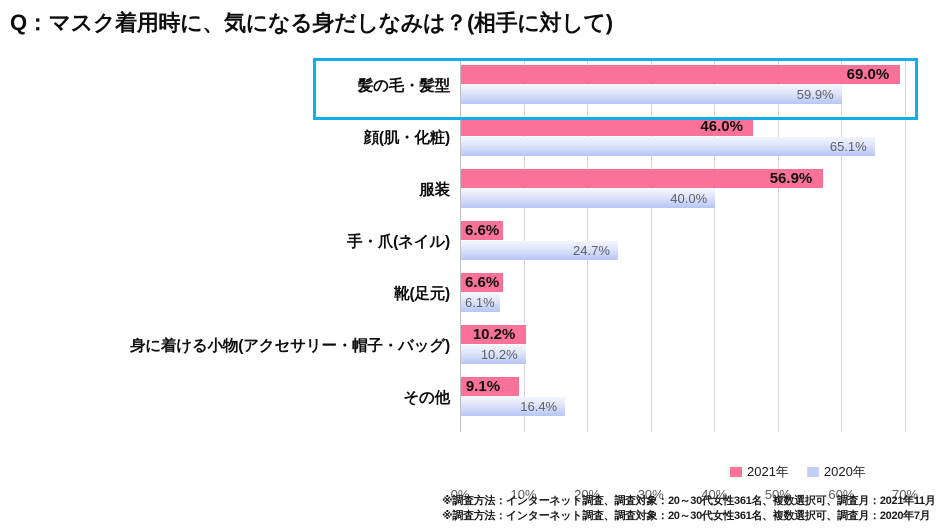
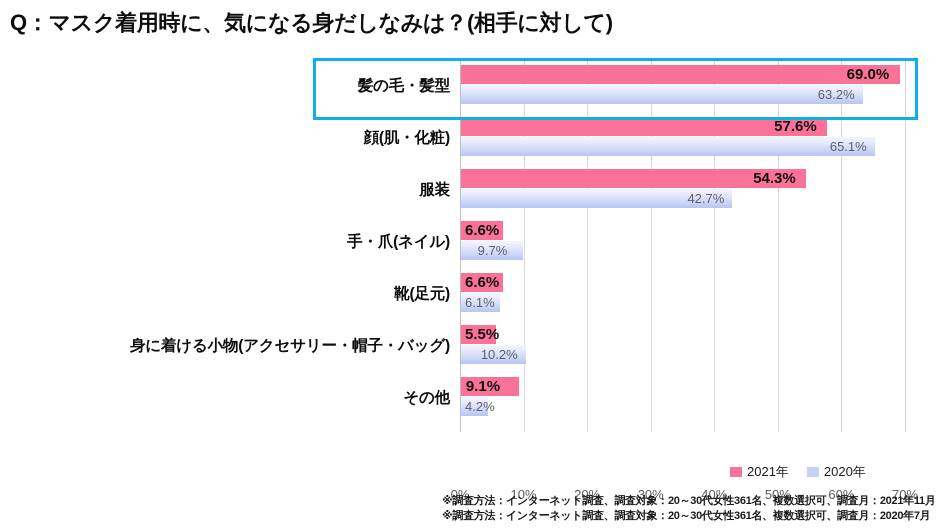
2020年/髪の毛・髪型: 59.9% -> 63.2%
2021年/顔(肌・化粧): 46.0% -> 57.6%
2021年/服装: 56.9% -> 54.3%
2020年/服装: 40.0% -> 42.7%
2020年/手・爪(ネイル): 24.7% -> 9.7%
2021年/身に着ける小物(アクセサリー・帽子・バッグ): 10.2% -> 5.5%
2020年/その他: 16.4% -> 4.2%
